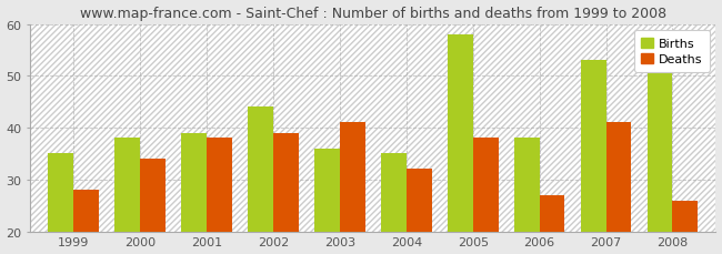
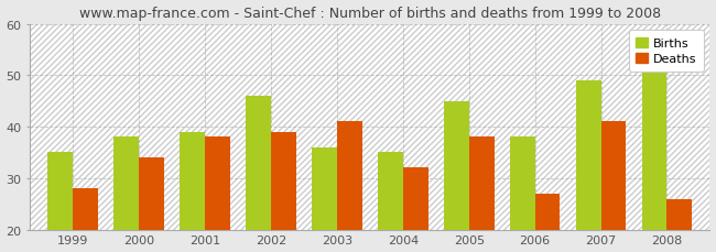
Births/2002: 44 -> 46
Births/2005: 58 -> 45
Births/2007: 53 -> 49
